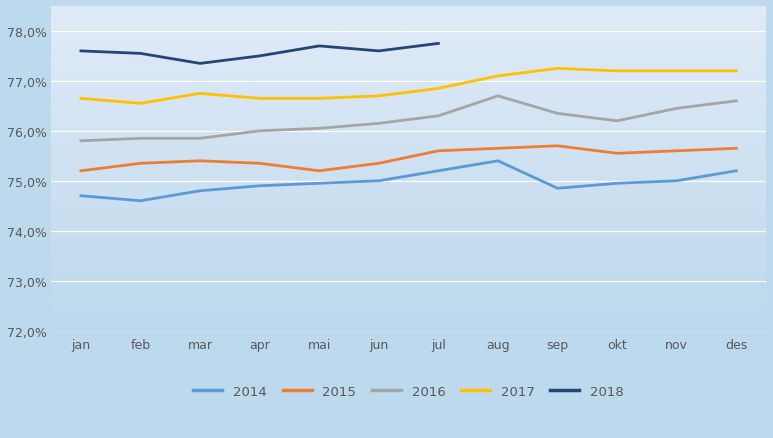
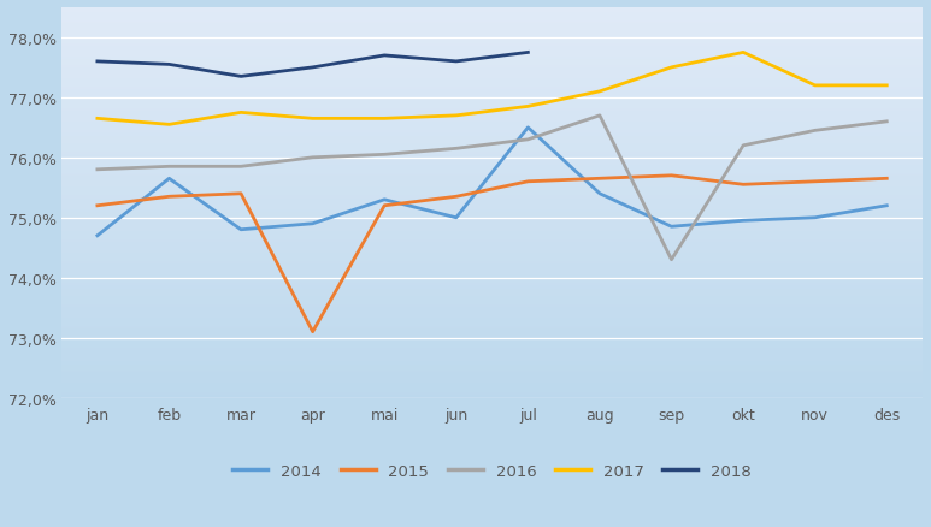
2014/feb: 74,60% -> 75,65%
2015/apr: 75,35% -> 73,10%
2014/mai: 74,95% -> 75,30%
2014/jul: 75,20% -> 76,50%
2016/sep: 76,35% -> 74,30%
2017/sep: 77,25% -> 77,50%
2017/okt: 77,20% -> 77,75%
